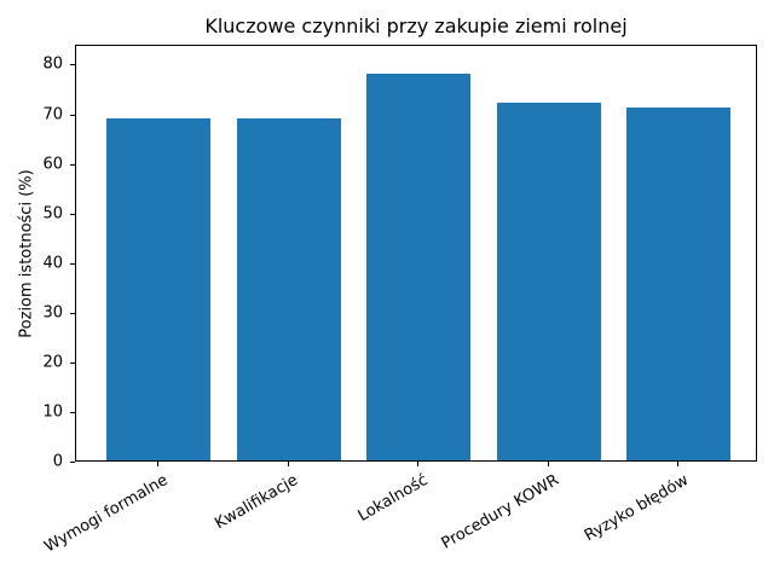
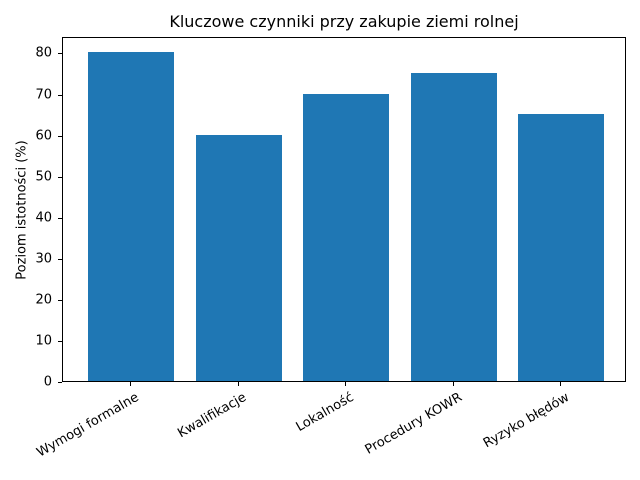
Wymogi formalne: 69 -> 80
Kwalifikacje: 69 -> 60
Lokalność: 78 -> 70
Procedury KOWR: 72 -> 75
Ryzyko błędów: 71 -> 65
